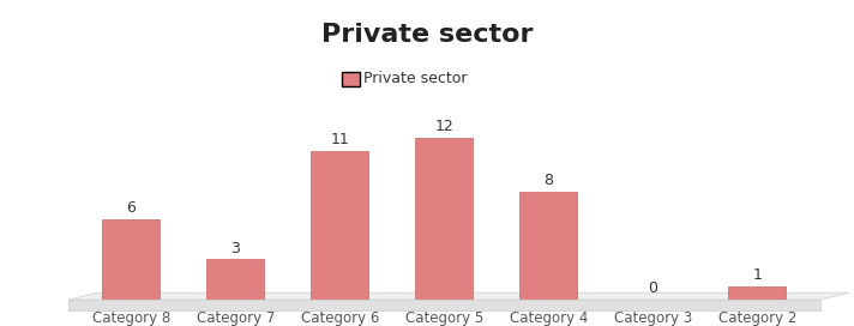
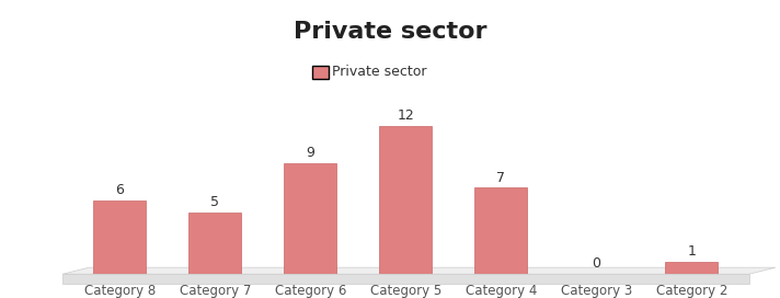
Category 7: 3 -> 5
Category 6: 11 -> 9
Category 4: 8 -> 7
